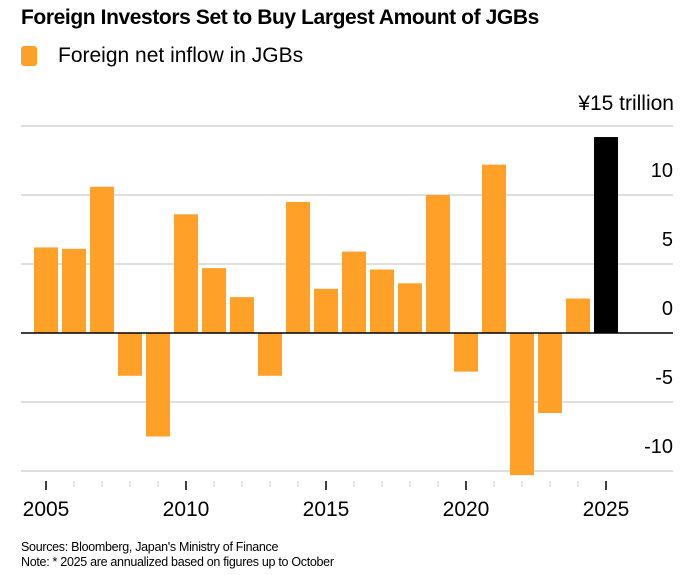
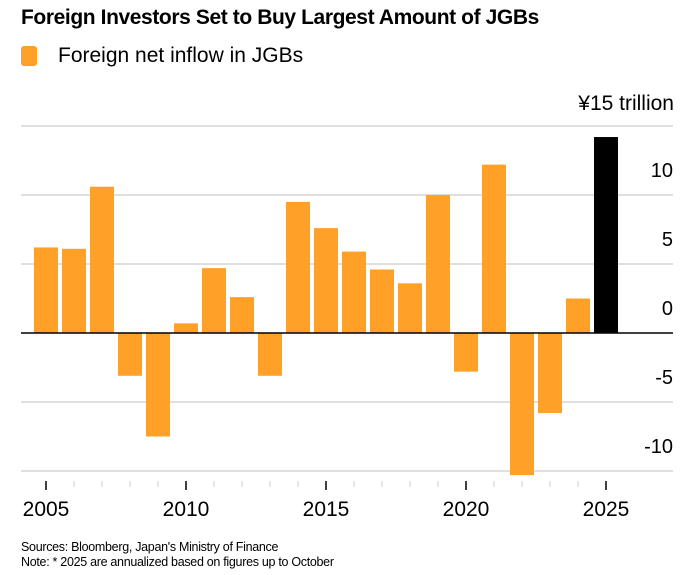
2010: 8.6 -> 0.7
2015: 3.2 -> 7.6
